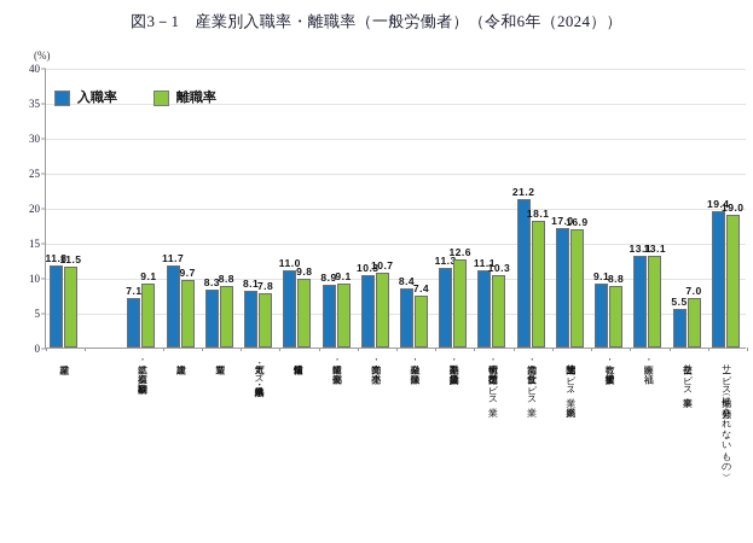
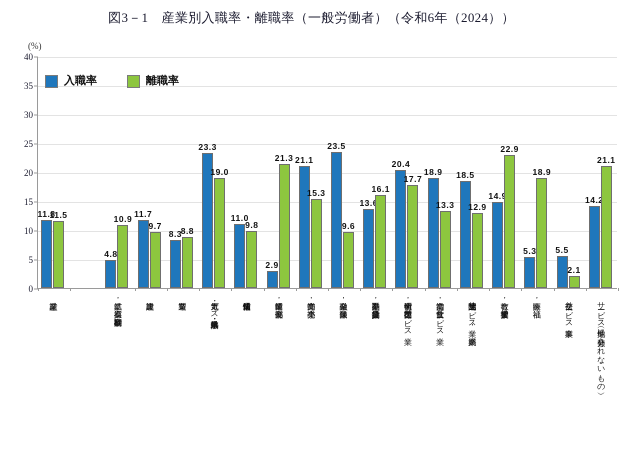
入職率/鉱業，採石業，砂利採取業: 7.1 -> 4.8
離職率/鉱業，採石業，砂利採取業: 9.1 -> 10.9
入職率/電気・ガス・熱供給・水道業: 8.1 -> 23.3
離職率/電気・ガス・熱供給・水道業: 7.8 -> 19.0
入職率/運輸業，郵便業: 8.9 -> 2.9
離職率/運輸業，郵便業: 9.1 -> 21.3
入職率/卸売業，小売業: 10.3 -> 21.1
離職率/卸売業，小売業: 10.7 -> 15.3
入職率/金融業，保険業: 8.4 -> 23.5
離職率/金融業，保険業: 7.4 -> 9.6
入職率/不動産業，物品賃貸業: 11.3 -> 13.6
離職率/不動産業，物品賃貸業: 12.6 -> 16.1
入職率/学術研究，専門・技術サービス業: 11.1 -> 20.4
離職率/学術研究，専門・技術サービス業: 10.3 -> 17.7
入職率/宿泊業，飲食サービス業: 21.2 -> 18.9
離職率/宿泊業，飲食サービス業: 18.1 -> 13.3
入職率/生活関連サービス業，娯楽業: 17.0 -> 18.5
離職率/生活関連サービス業，娯楽業: 16.9 -> 12.9
入職率/教育，学習支援業: 9.1 -> 14.9
離職率/教育，学習支援業: 8.8 -> 22.9
入職率/医療，福祉: 13.1 -> 5.3
離職率/医療，福祉: 13.1 -> 18.9
離職率/複合サービス事業: 7.0 -> 2.1
入職率/サービス業（他に分類されないもの）: 19.4 -> 14.2
離職率/サービス業（他に分類されないもの）: 19.0 -> 21.1
